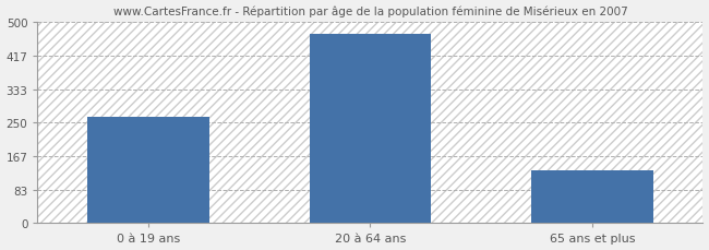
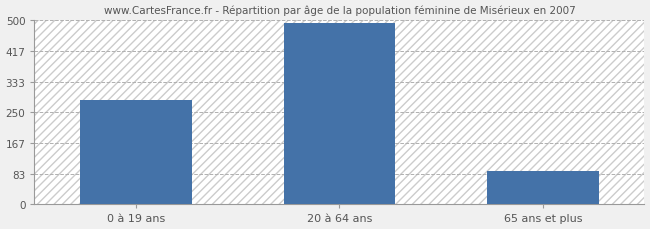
0 à 19 ans: 265 -> 283
20 à 64 ans: 470 -> 492
65 ans et plus: 130 -> 91
